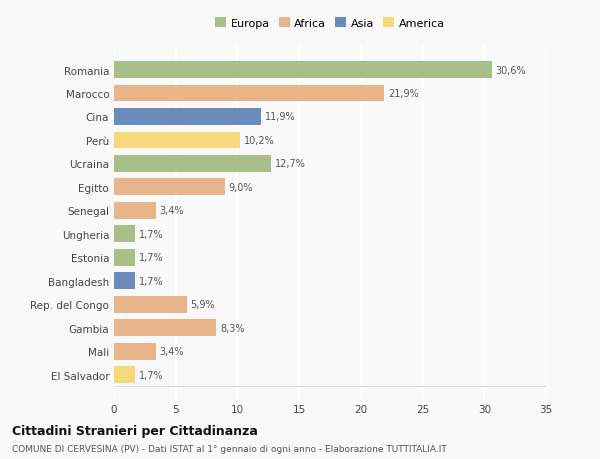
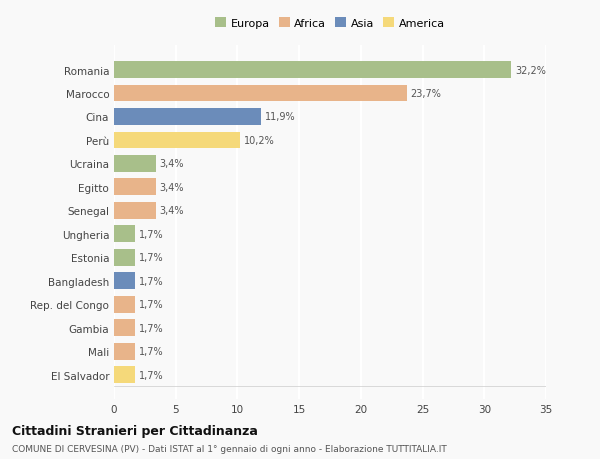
Romania: 30,6% -> 32,2%
Marocco: 21,9% -> 23,7%
Ucraina: 12,7% -> 3,4%
Egitto: 9,0% -> 3,4%
Rep. del Congo: 5,9% -> 1,7%
Gambia: 8,3% -> 1,7%
Mali: 3,4% -> 1,7%
